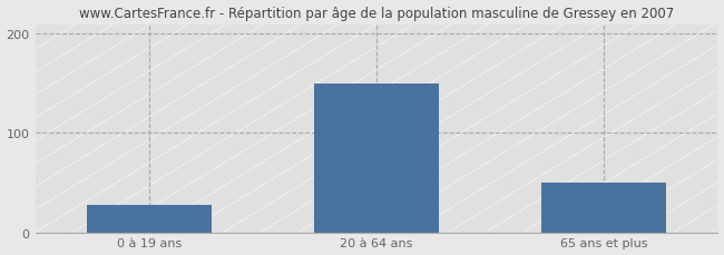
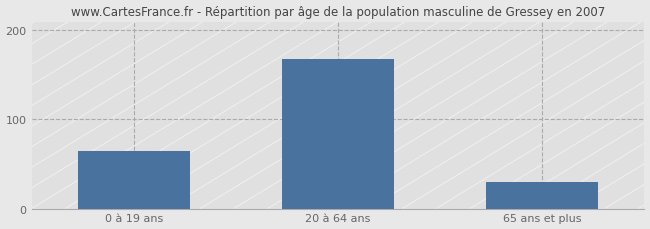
0 à 19 ans: 28 -> 65
20 à 64 ans: 150 -> 168
65 ans et plus: 50 -> 30
